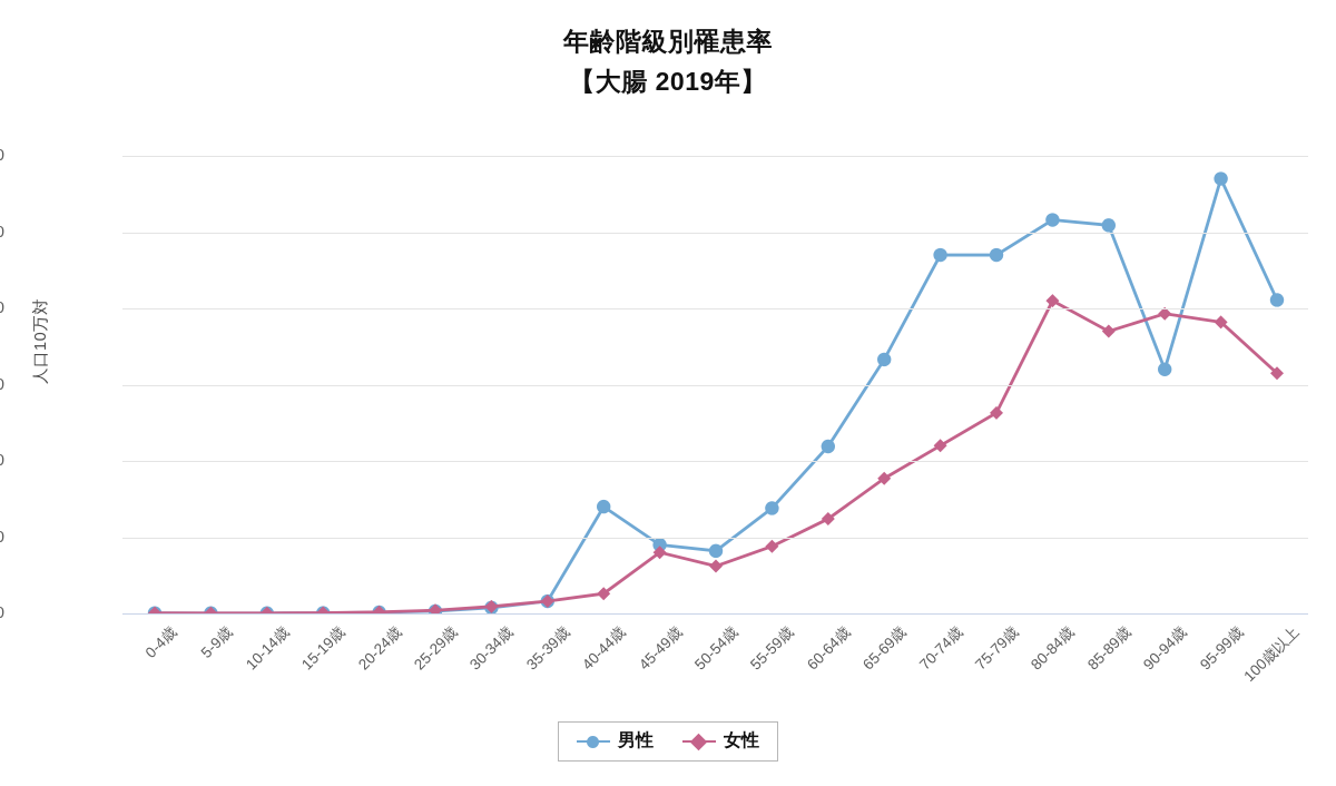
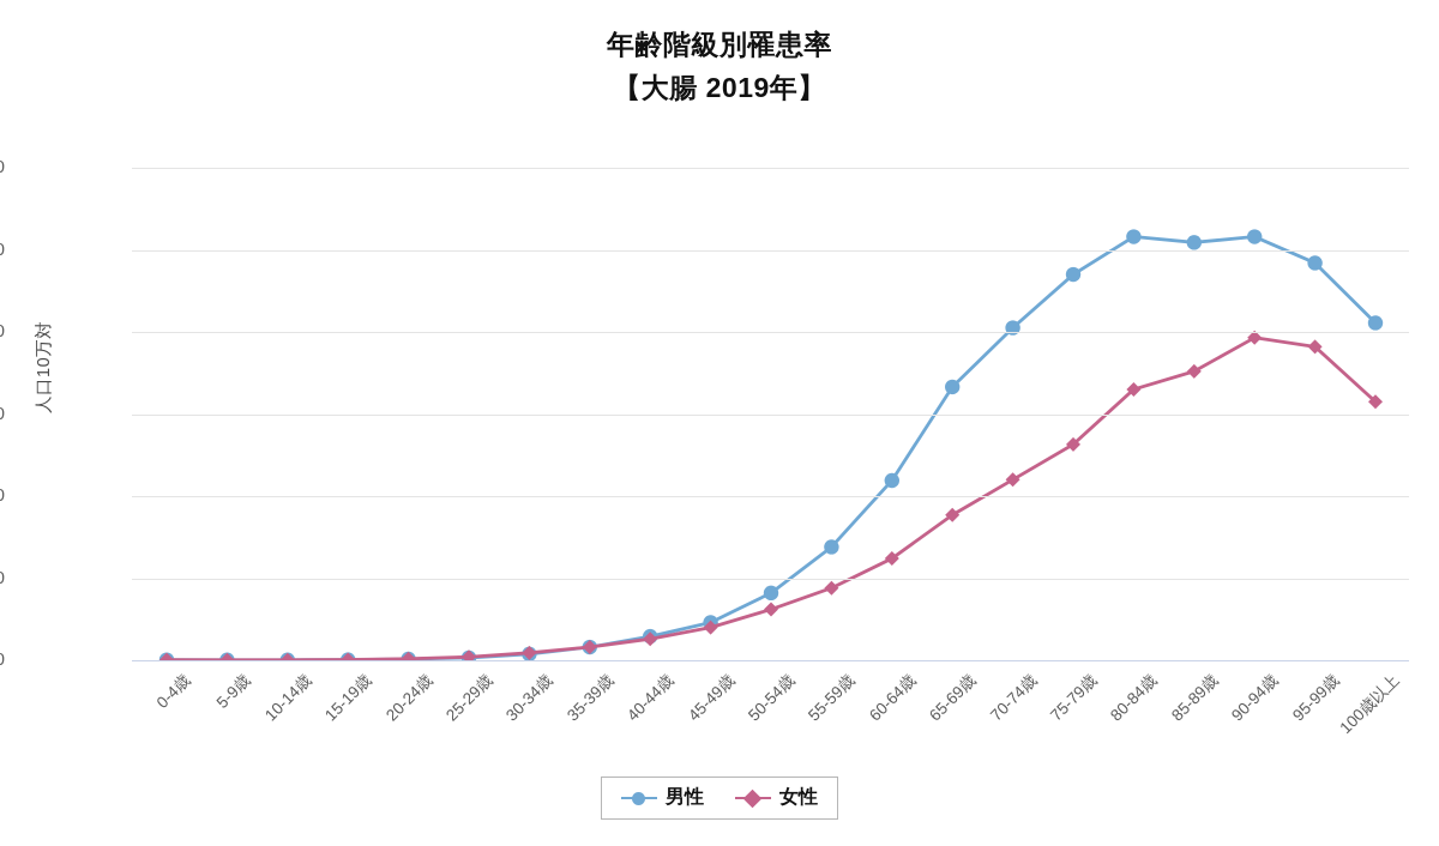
男性/40-44歳: 140 -> 30
男性/45-49歳: 90 -> 50
女性/45-49歳: 80 -> 40
男性/70-74歳: 470 -> 400
女性/80-84歳: 410 -> 330
女性/85-89歳: 370 -> 350
男性/90-94歳: 320 -> 520
男性/95-99歳: 570 -> 480
